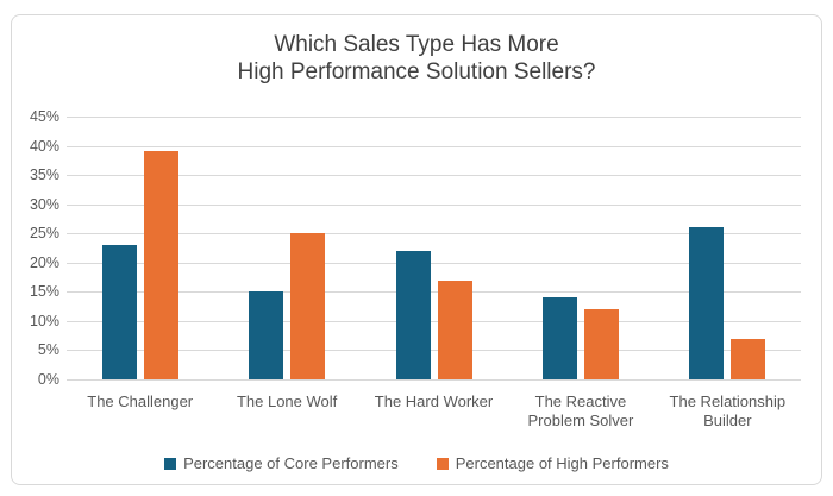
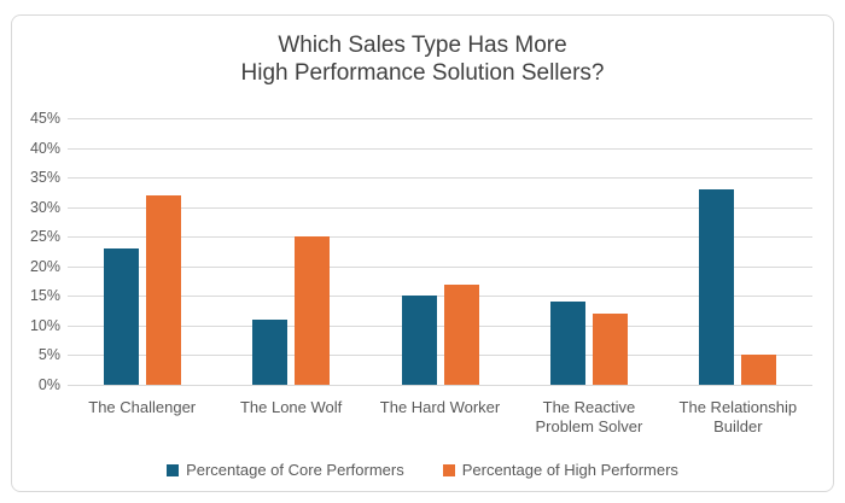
Percentage of High Performers/The Challenger: 39% -> 32%
Percentage of Core Performers/The Lone Wolf: 15% -> 11%
Percentage of Core Performers/The Hard Worker: 22% -> 15%
Percentage of Core Performers/The Relationship Builder: 26% -> 33%
Percentage of High Performers/The Relationship Builder: 7% -> 5%
